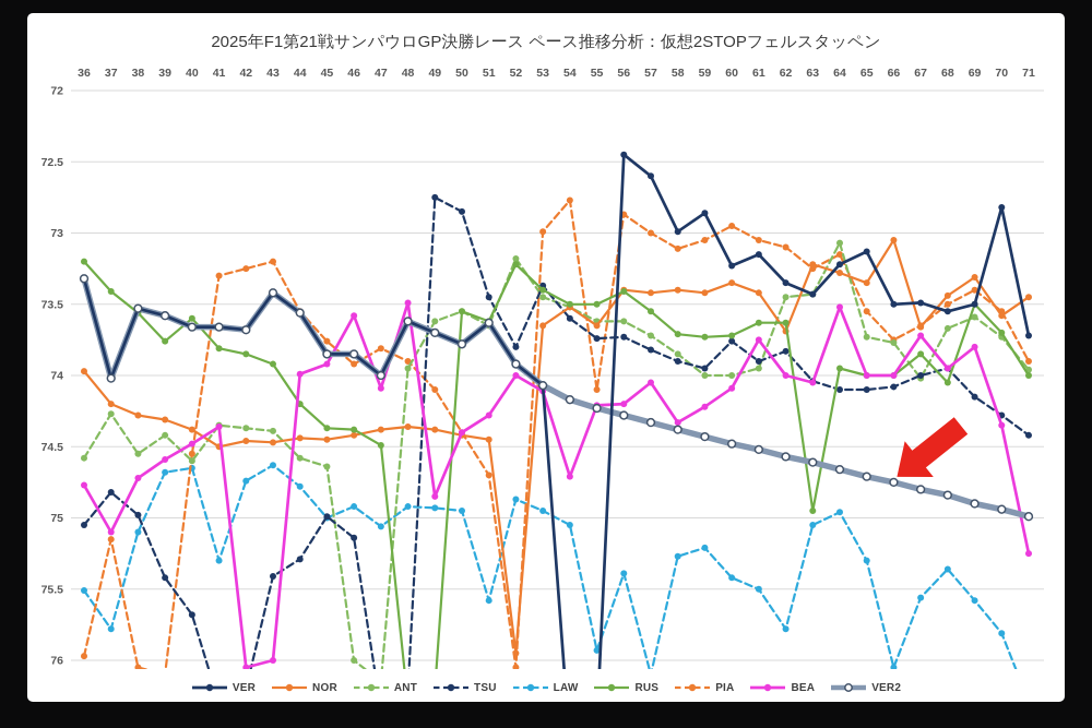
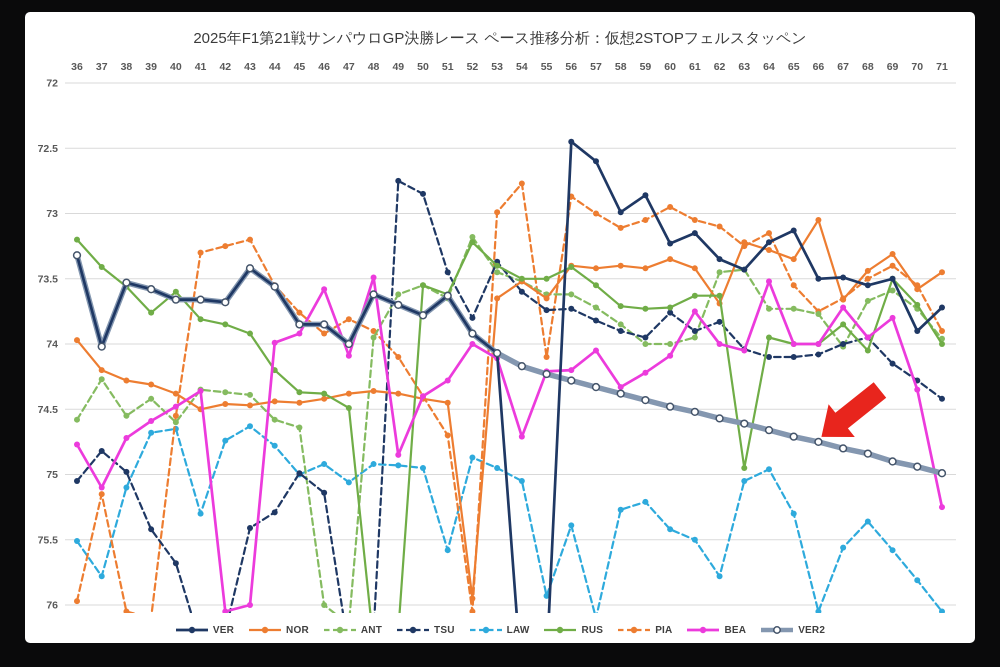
ANT/64: 73.07 -> 73.73
VER/70: 72.82 -> 73.90
LAW/71: 76.29 -> 76.05
